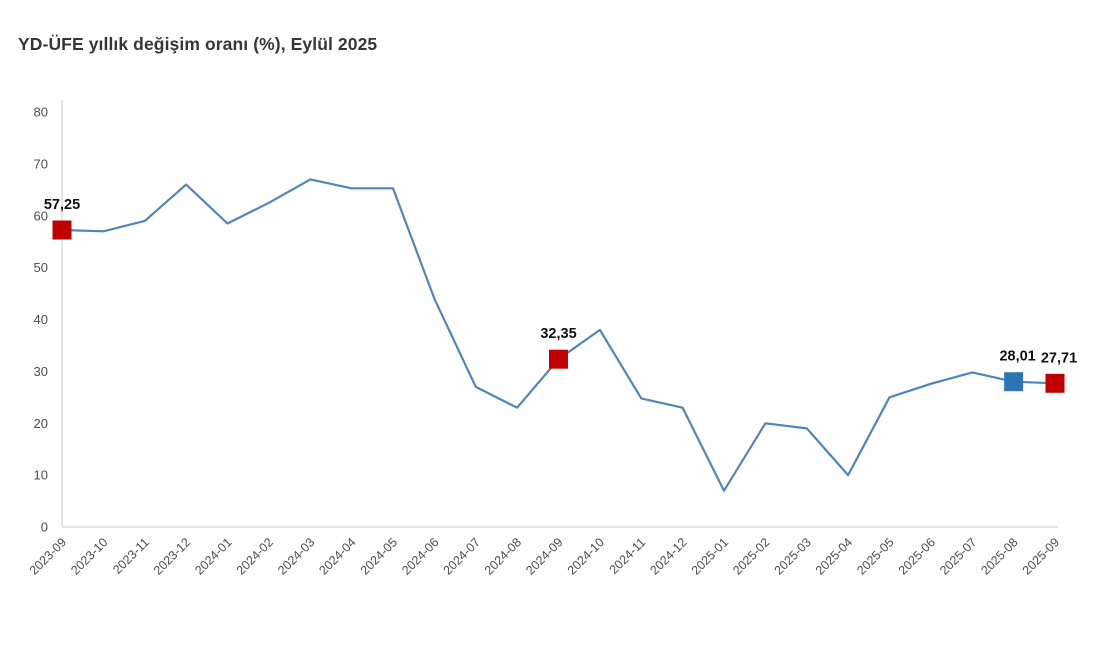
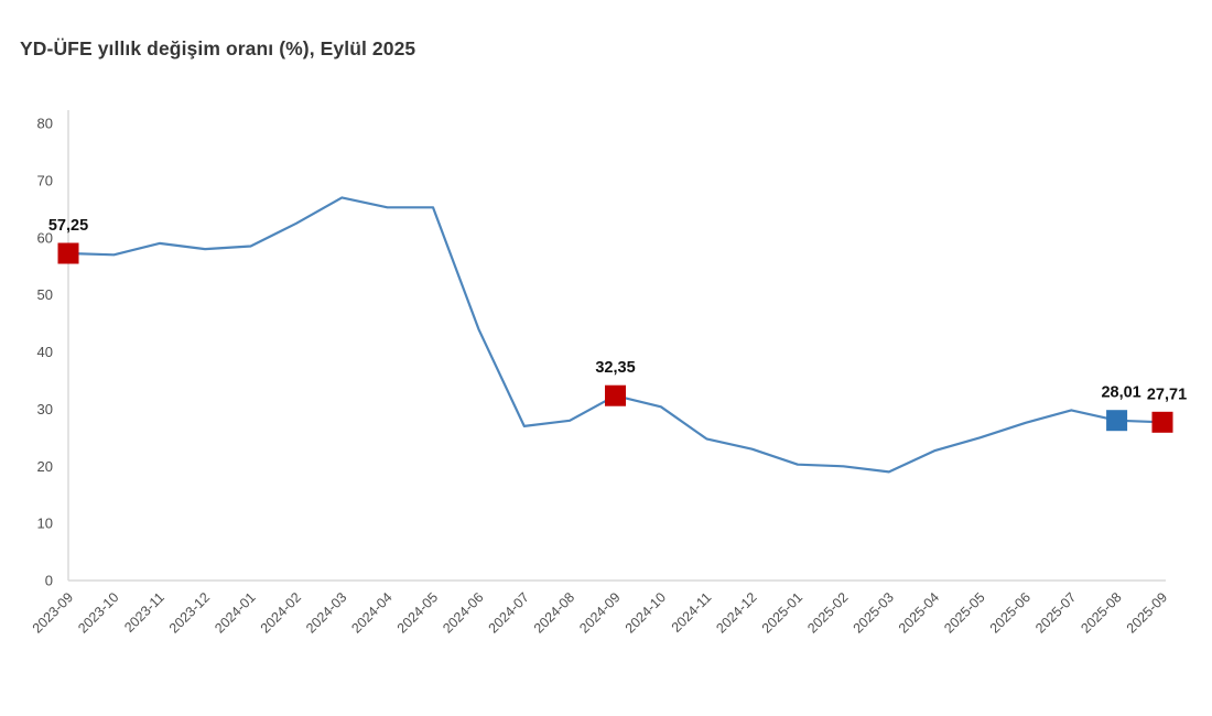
2023-12: 66 -> 58
2024-08: 23 -> 28
2024-10: 38 -> 30
2025-01: 7 -> 20
2025-04: 10 -> 23
